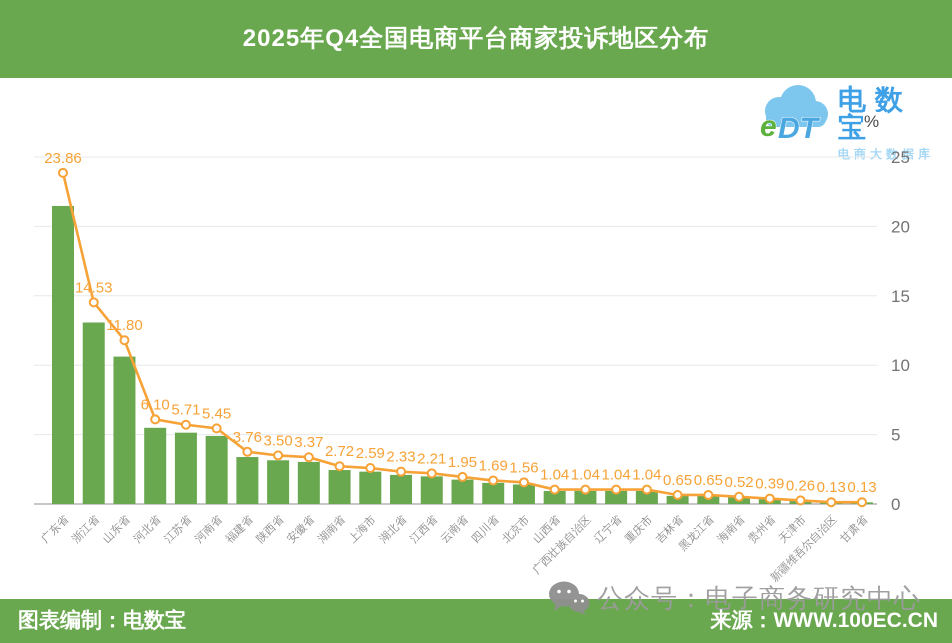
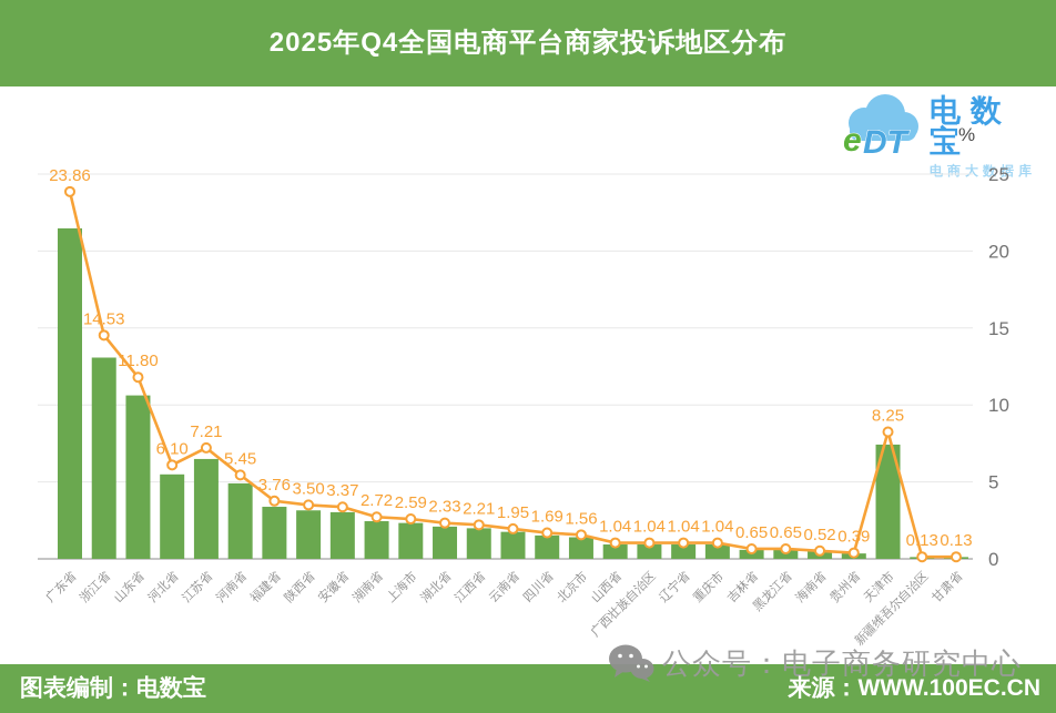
江苏省: 5.71 -> 7.21
天津市: 0.26 -> 8.25
